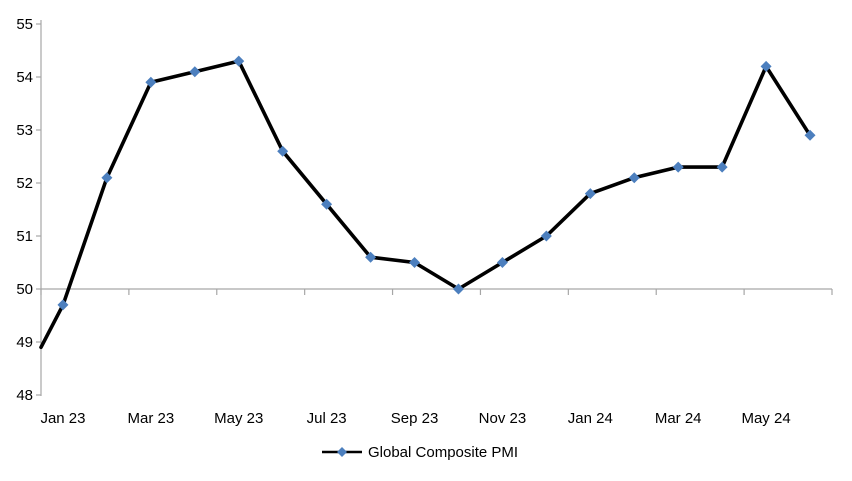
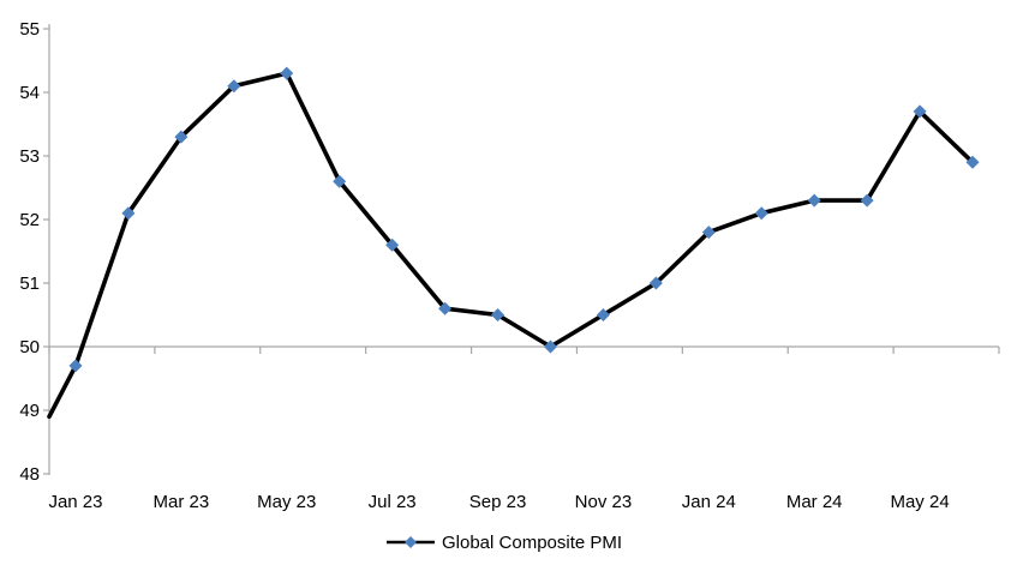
Mar 23: 53.9 -> 53.3
May 24: 54.2 -> 53.7
